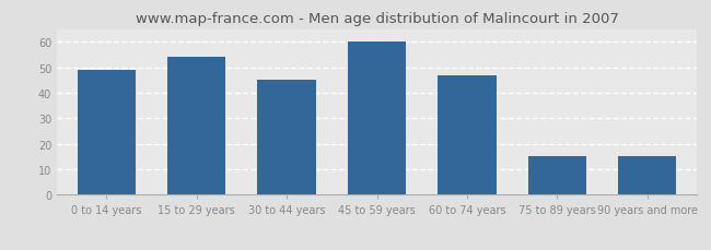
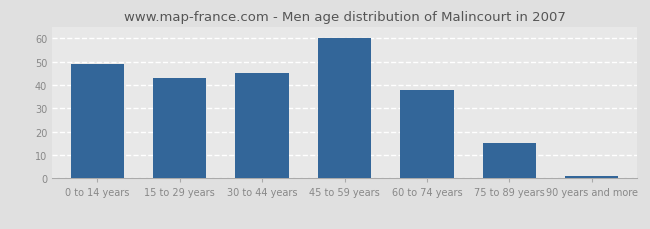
15 to 29 years: 54 -> 43
60 to 74 years: 47 -> 38
90 years and more: 15 -> 1
